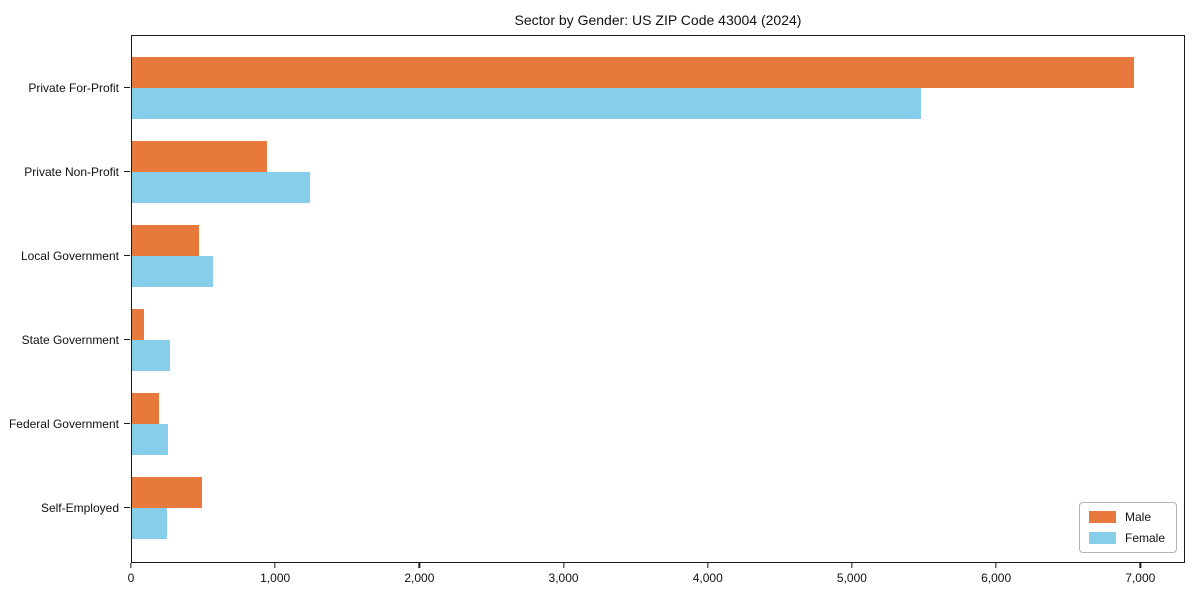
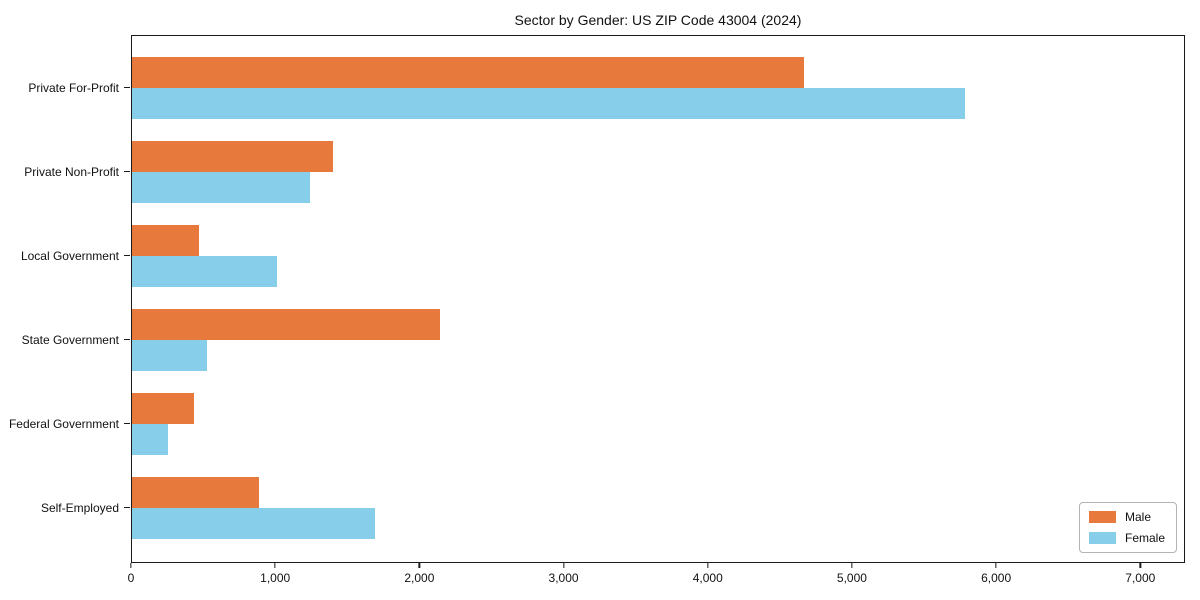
Male/Private For-Profit: 6960 -> 4670
Female/Private For-Profit: 5480 -> 5790
Male/Private Non-Profit: 940 -> 1400
Female/Local Government: 560 -> 1010
Male/State Government: 80 -> 2140
Female/State Government: 260 -> 520
Male/Federal Government: 190 -> 430
Male/Self-Employed: 480 -> 880
Female/Self-Employed: 240 -> 1690
